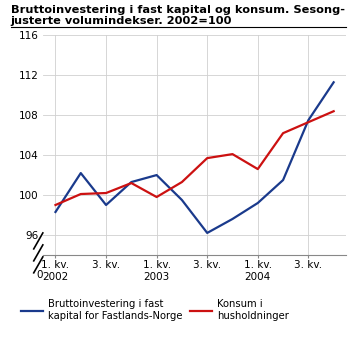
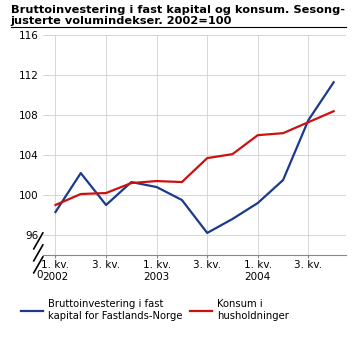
Bruttoinvestering i fast kapital for Fastlands-Norge/1. kv. 2003: 102.0 -> 100.8
Konsum i husholdninger/1. kv. 2003: 99.8 -> 101.4
Konsum i husholdninger/1. kv. 2004: 102.6 -> 106.0
